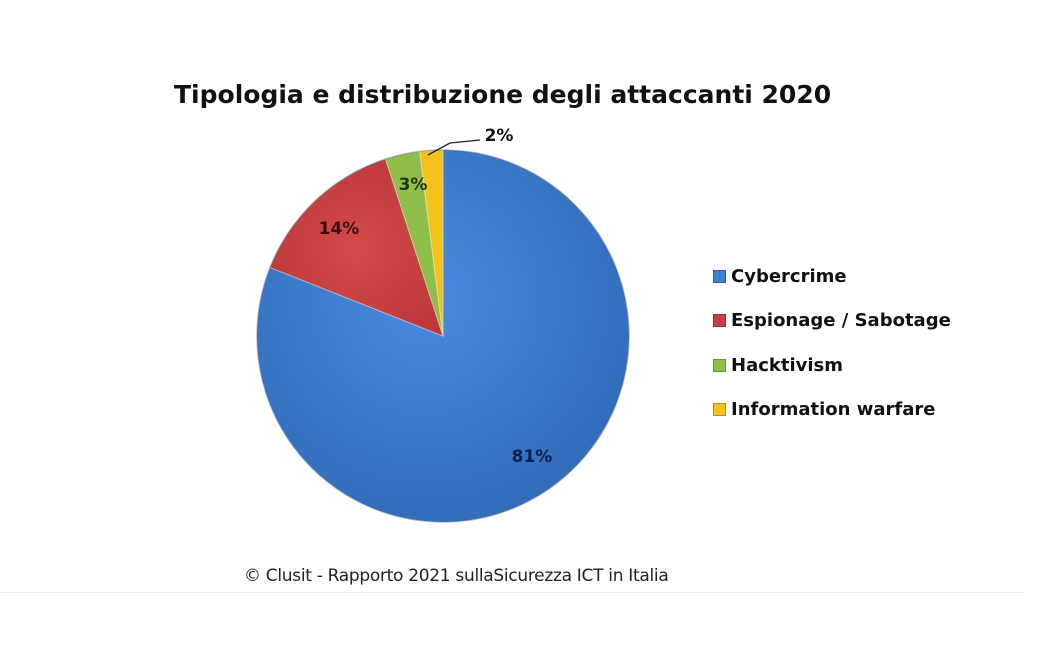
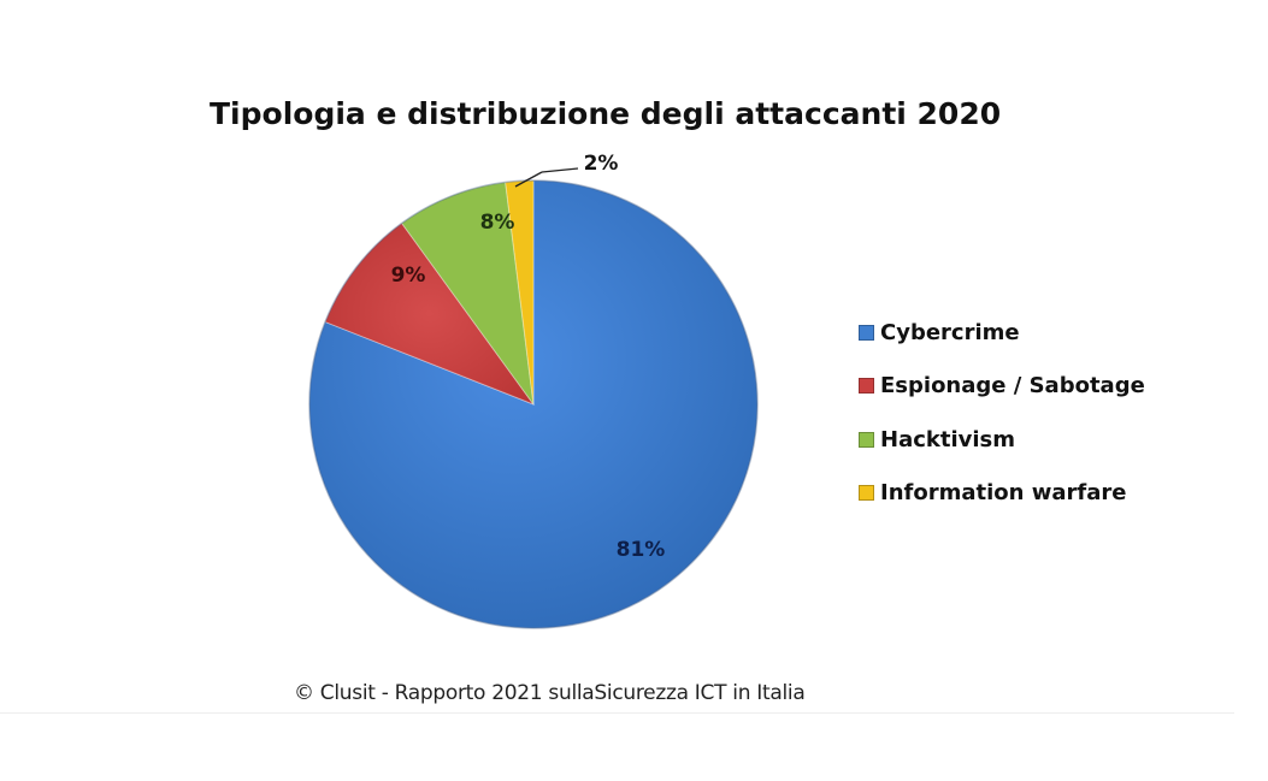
Espionage / Sabotage: 14% -> 9%
Hacktivism: 3% -> 8%
